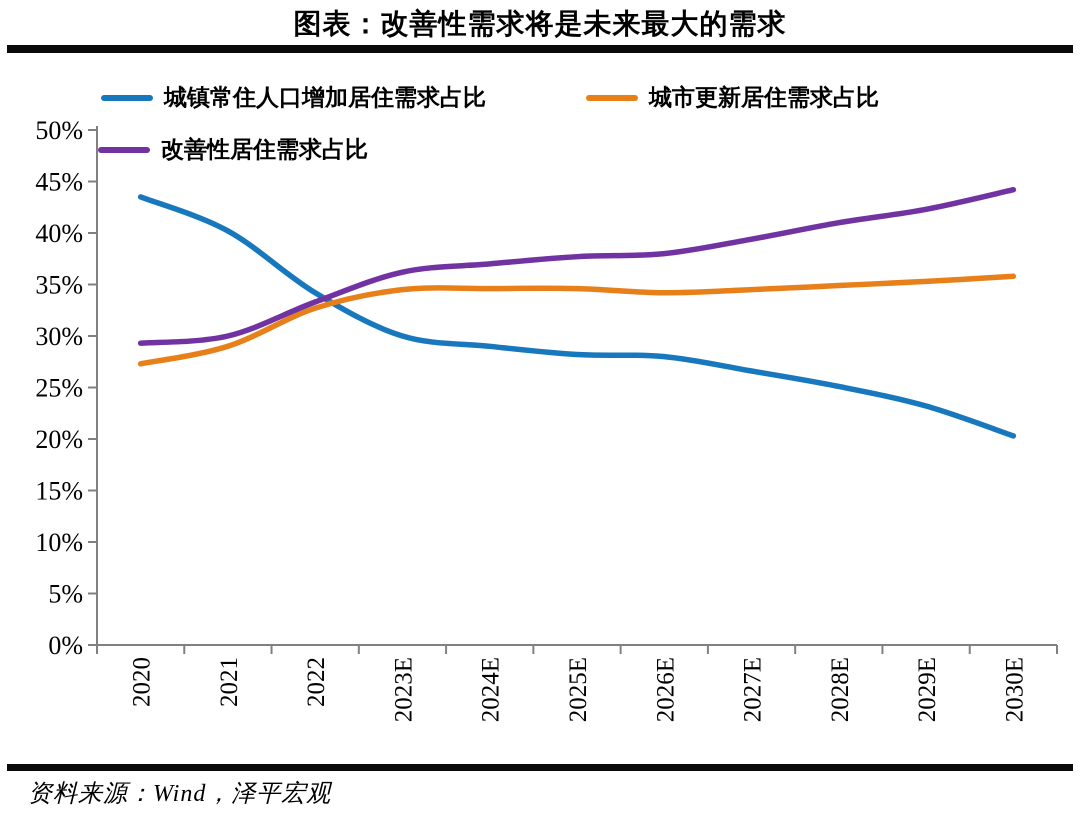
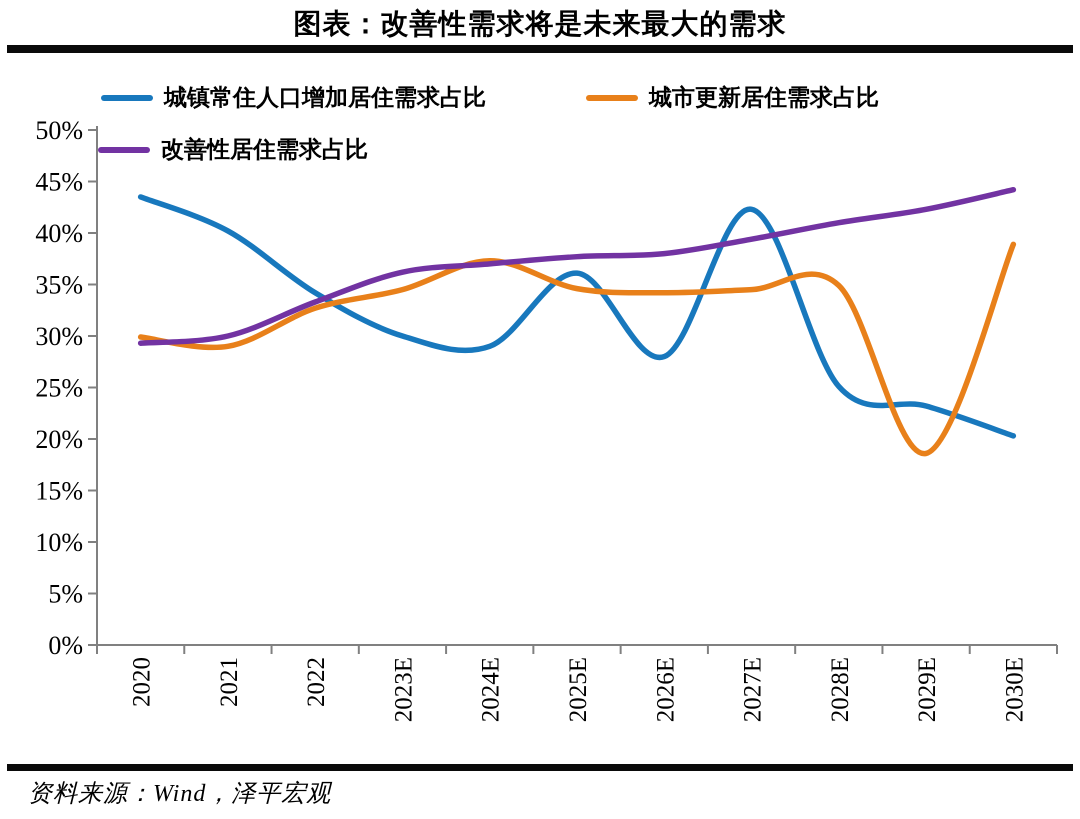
城市更新居住需求占比/2020: 27.3% -> 29.9%
城市更新居住需求占比/2024E: 34.6% -> 37.3%
城镇常住人口增加居住需求占比/2025E: 28.2% -> 36.1%
城镇常住人口增加居住需求占比/2027E: 26.6% -> 42.3%
城市更新居住需求占比/2029E: 35.3% -> 18.6%
城市更新居住需求占比/2030E: 35.8% -> 38.9%
